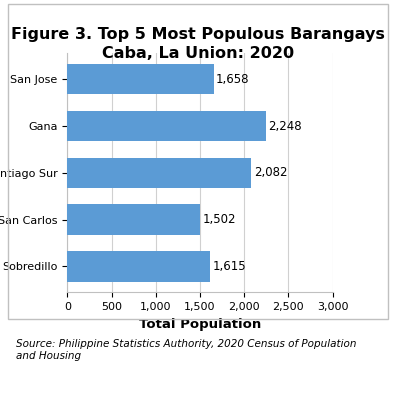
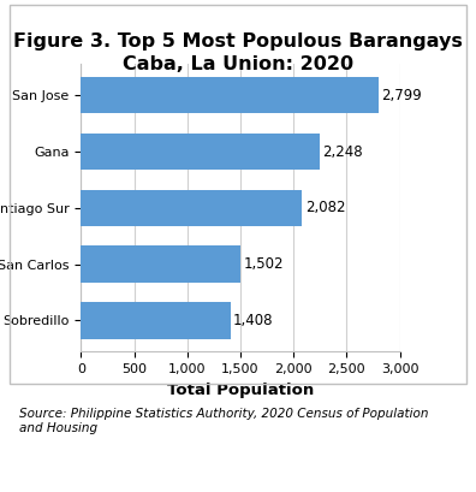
San Jose: 1,658 -> 2,799
Sobredillo: 1,615 -> 1,408
